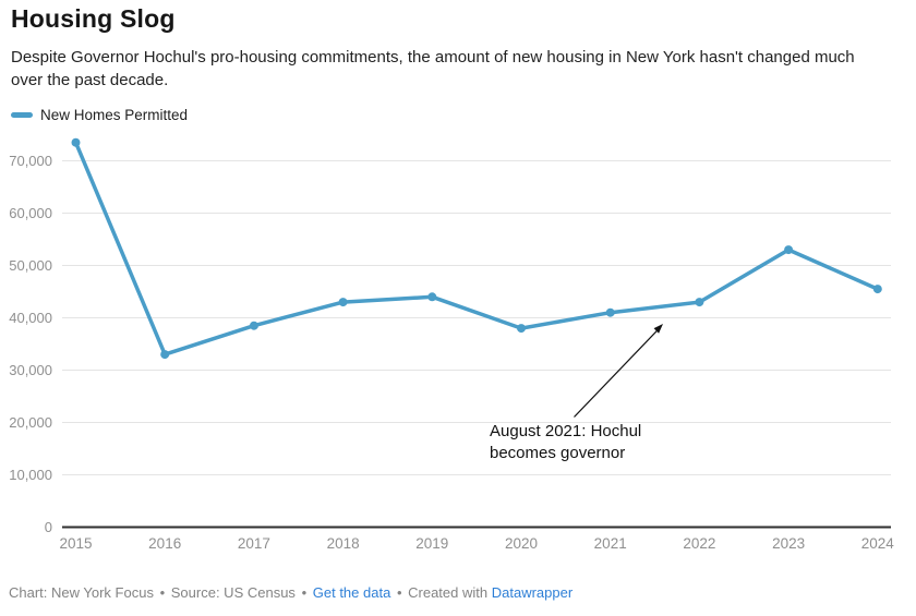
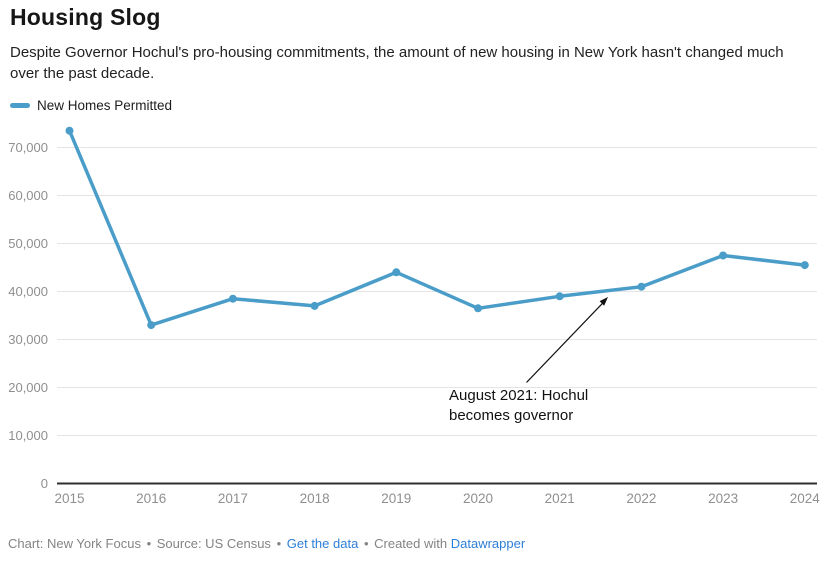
2018: 43000 -> 37000
2020: 38000 -> 36000
2021: 41000 -> 39000
2022: 43000 -> 41000
2023: 53000 -> 48000
